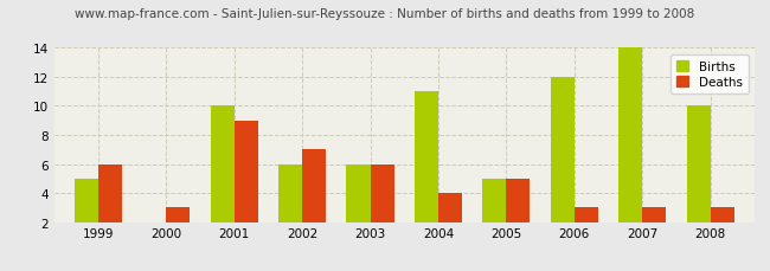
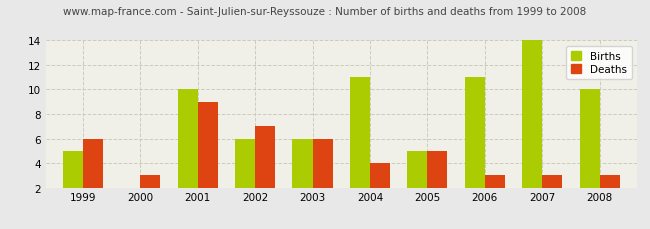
Births/2006: 12 -> 11
